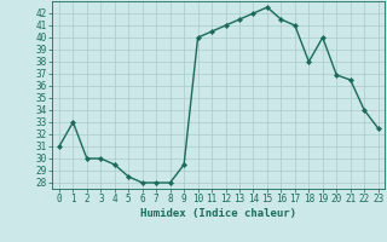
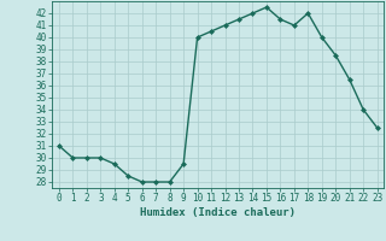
1: 33.0 -> 30.0
18: 38.0 -> 42.0
20: 36.9 -> 38.5
